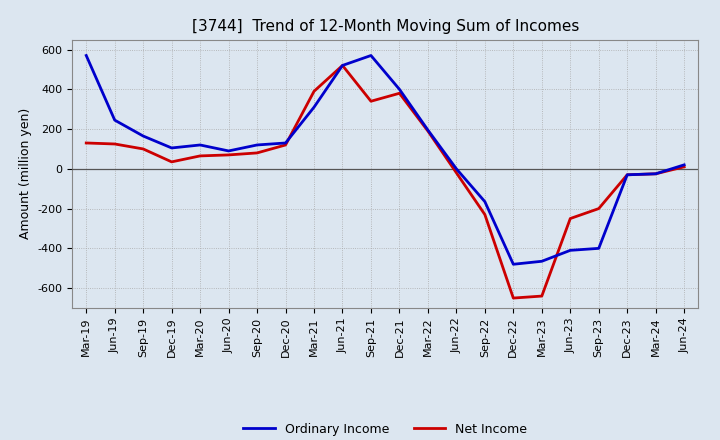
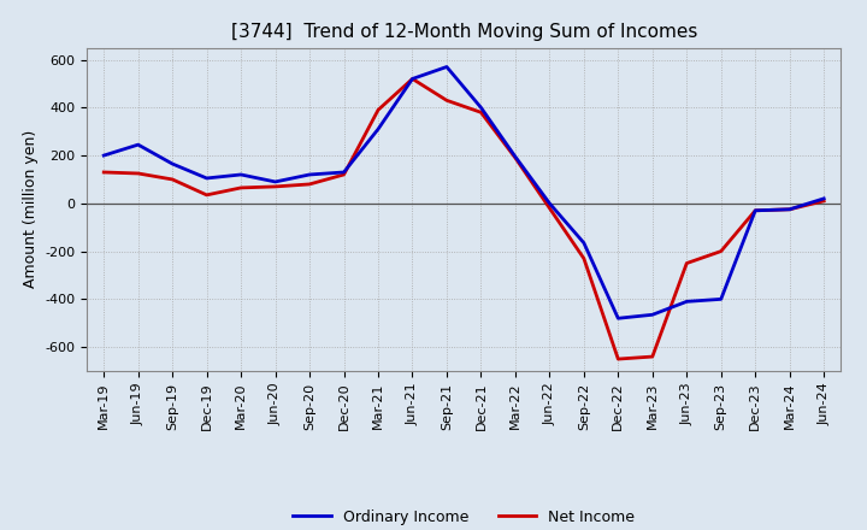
Ordinary Income/Mar-19: 570 -> 200
Net Income/Sep-21: 340 -> 430
